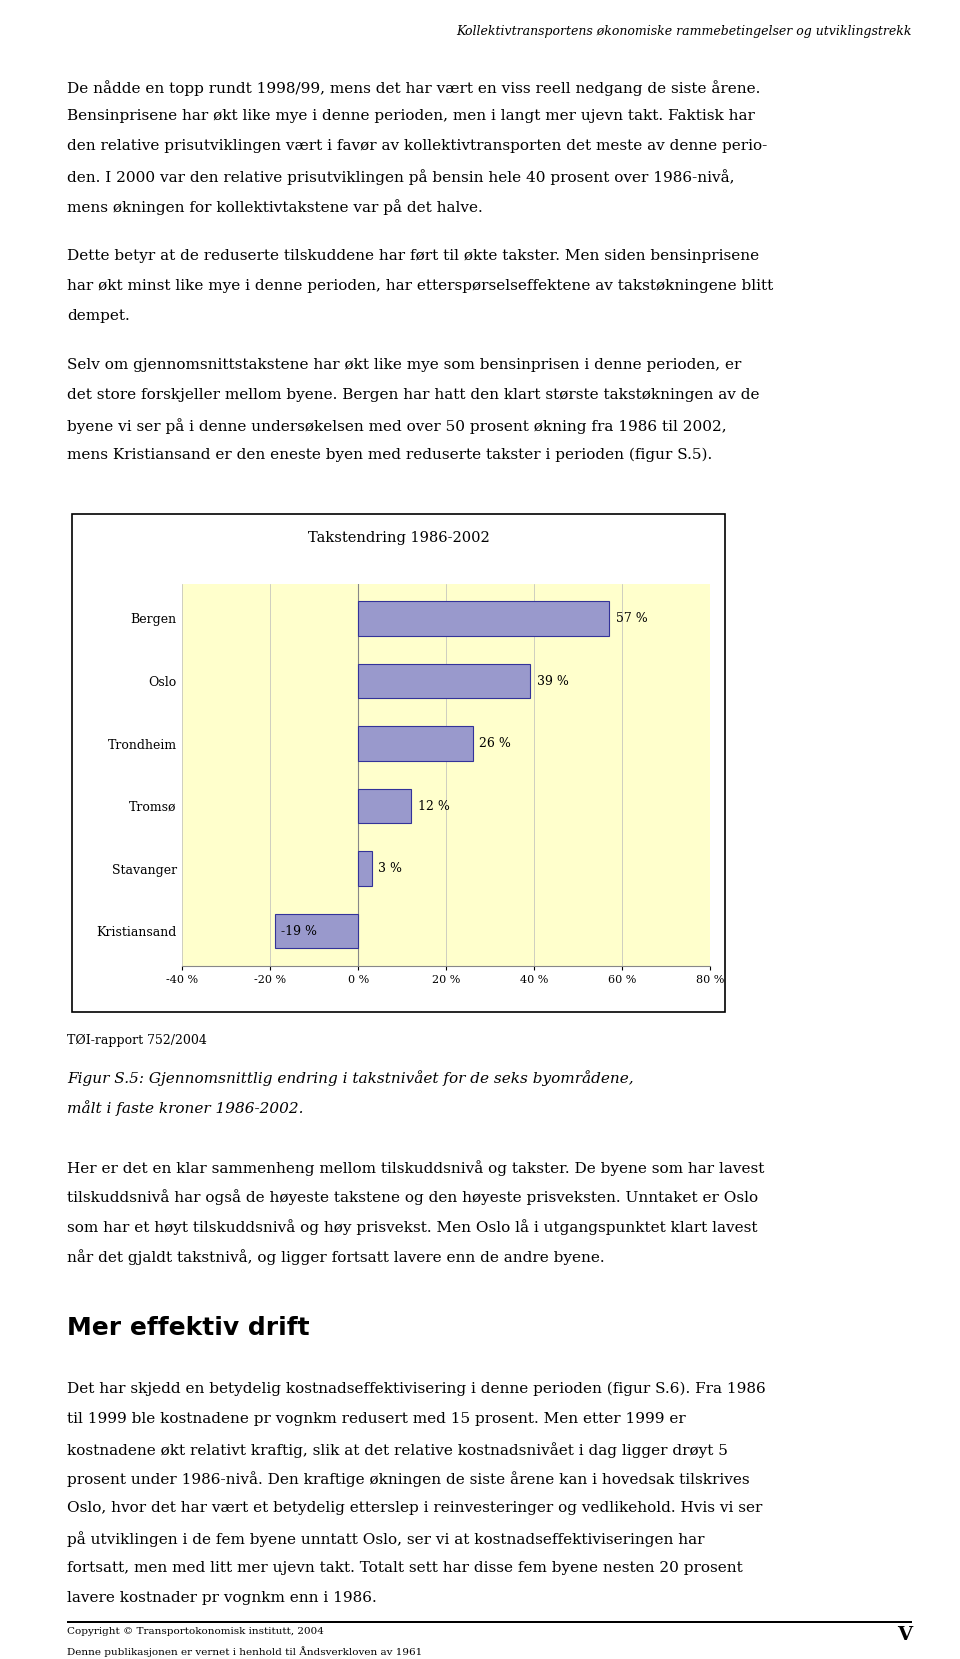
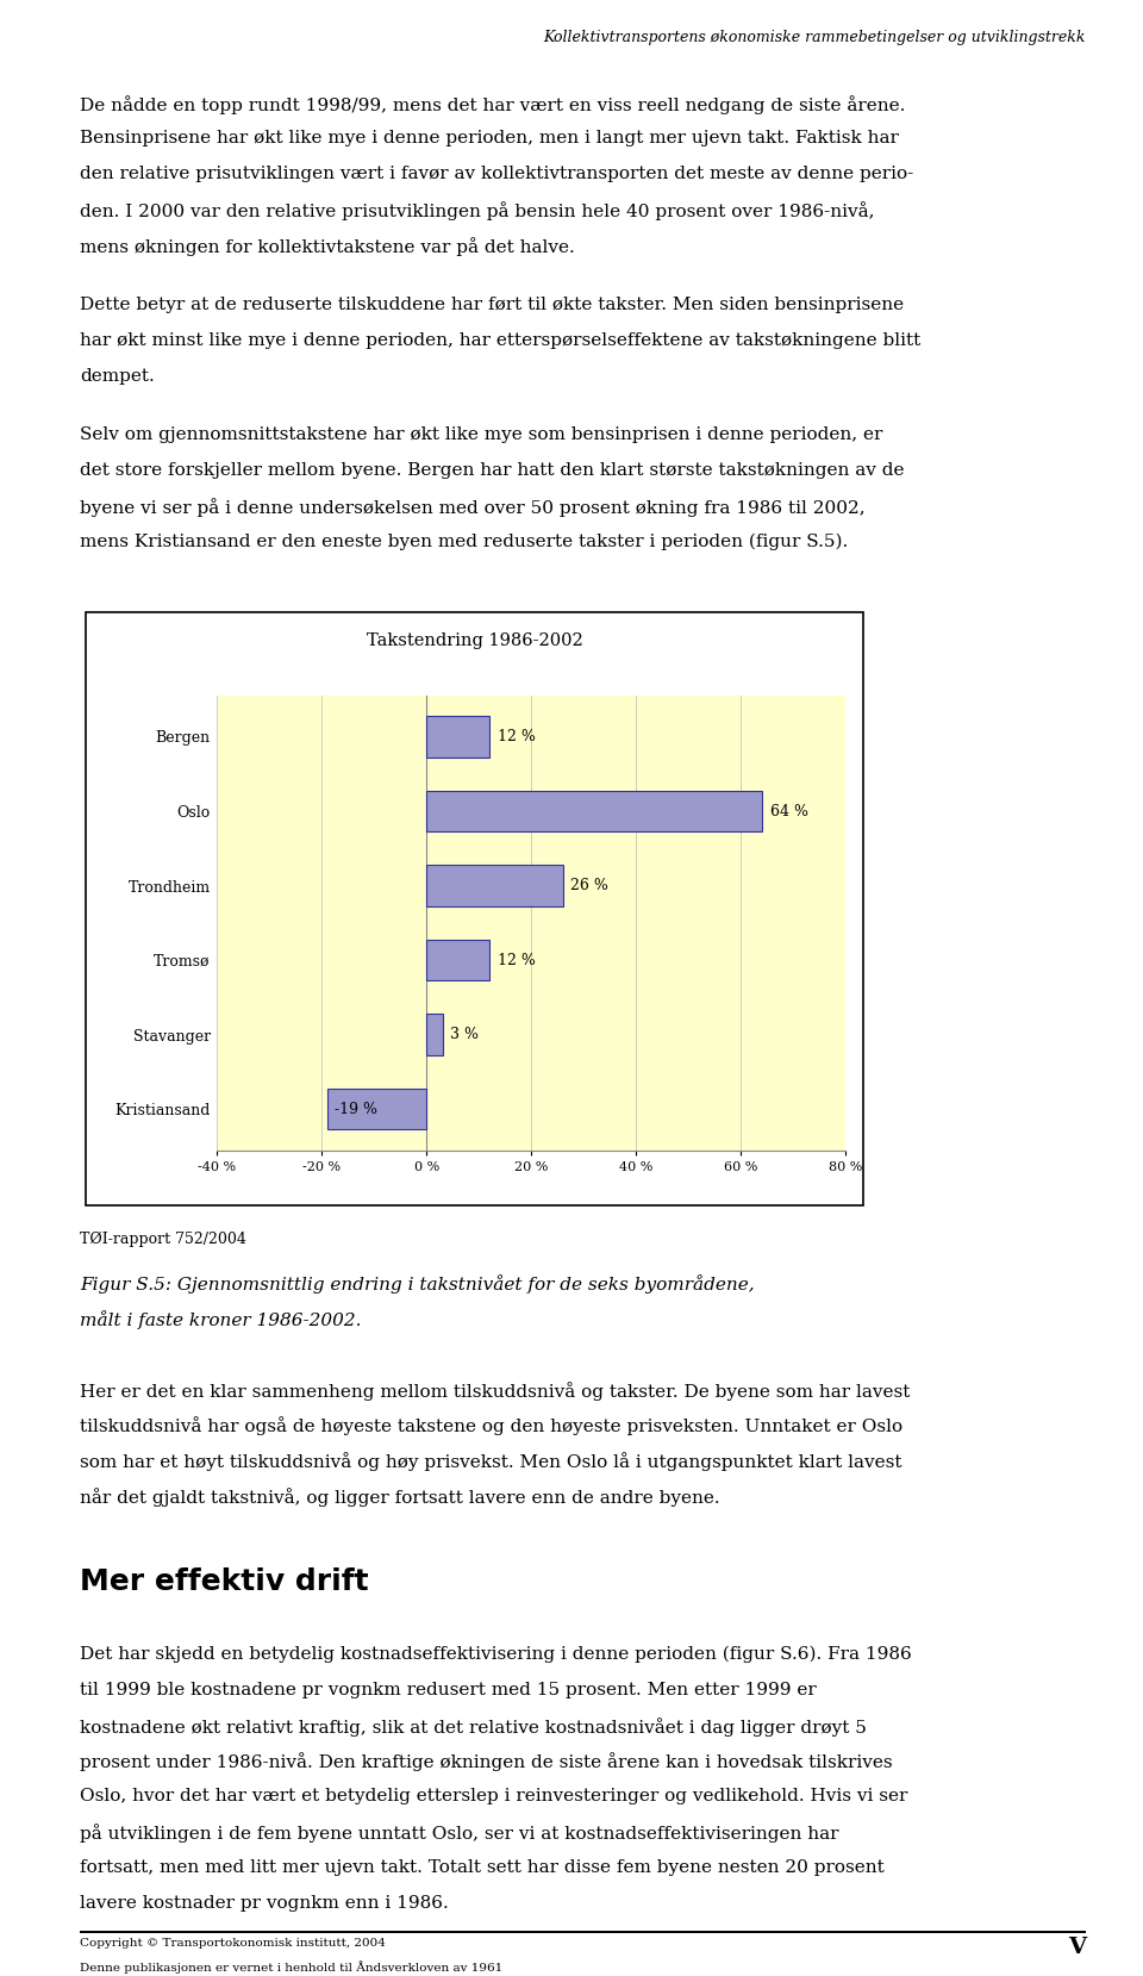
Bergen: 57 -> 12
Oslo: 39 -> 64
